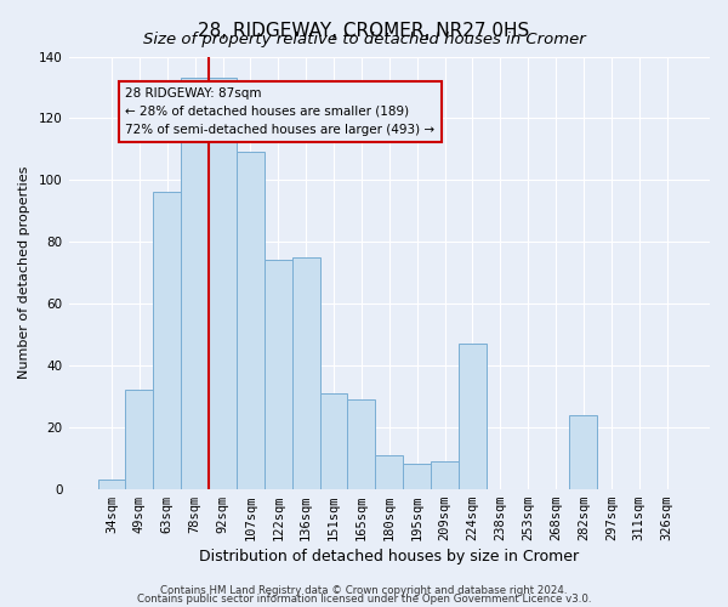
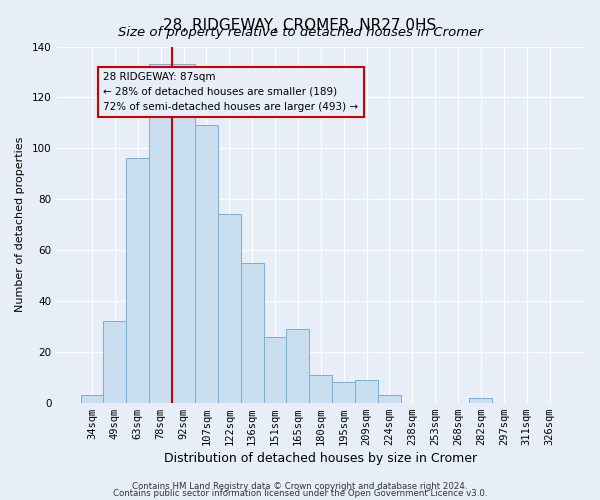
136sqm: 75 -> 55
151sqm: 31 -> 26
224sqm: 47 -> 3
282sqm: 24 -> 2
